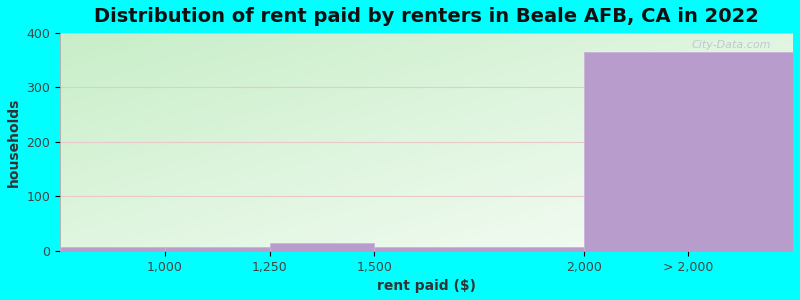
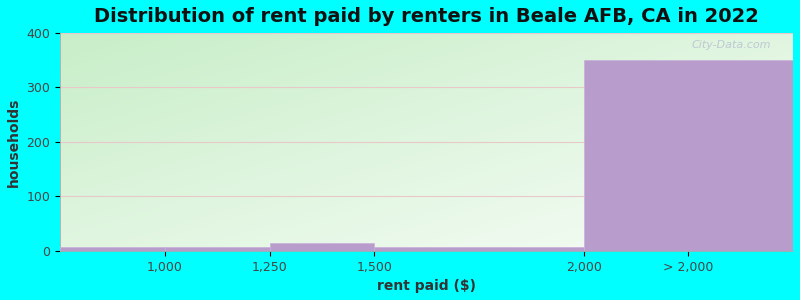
> 2,000: 366 -> 350
